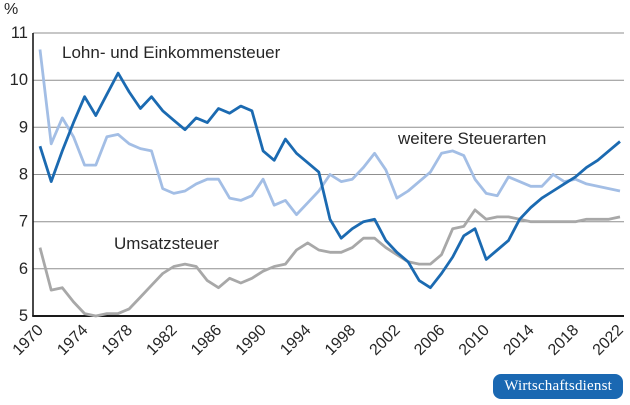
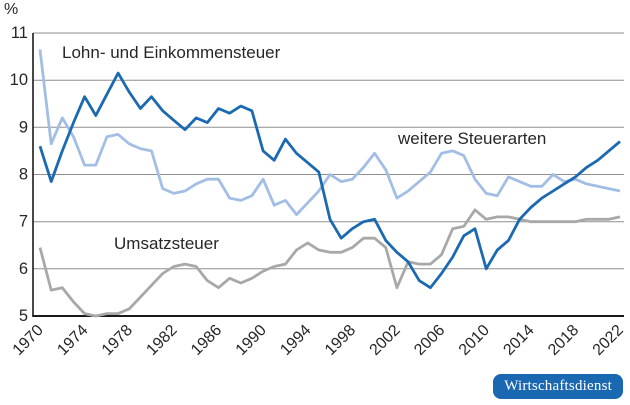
Umsatzsteuer/2002: 6.3 -> 5.6
Lohn- und Einkommensteuer/2010: 6.2 -> 6.0
